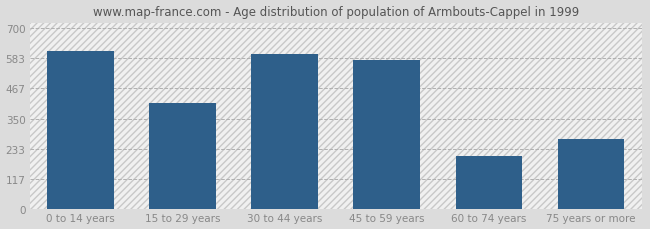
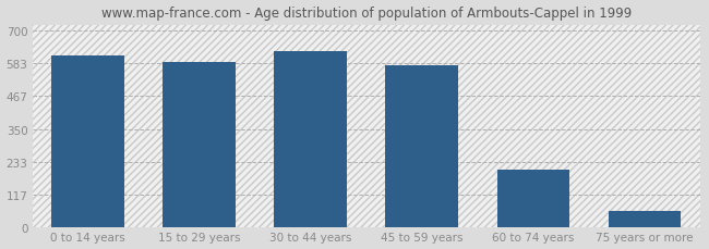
15 to 29 years: 410 -> 590
30 to 44 years: 600 -> 625
75 years or more: 270 -> 60
